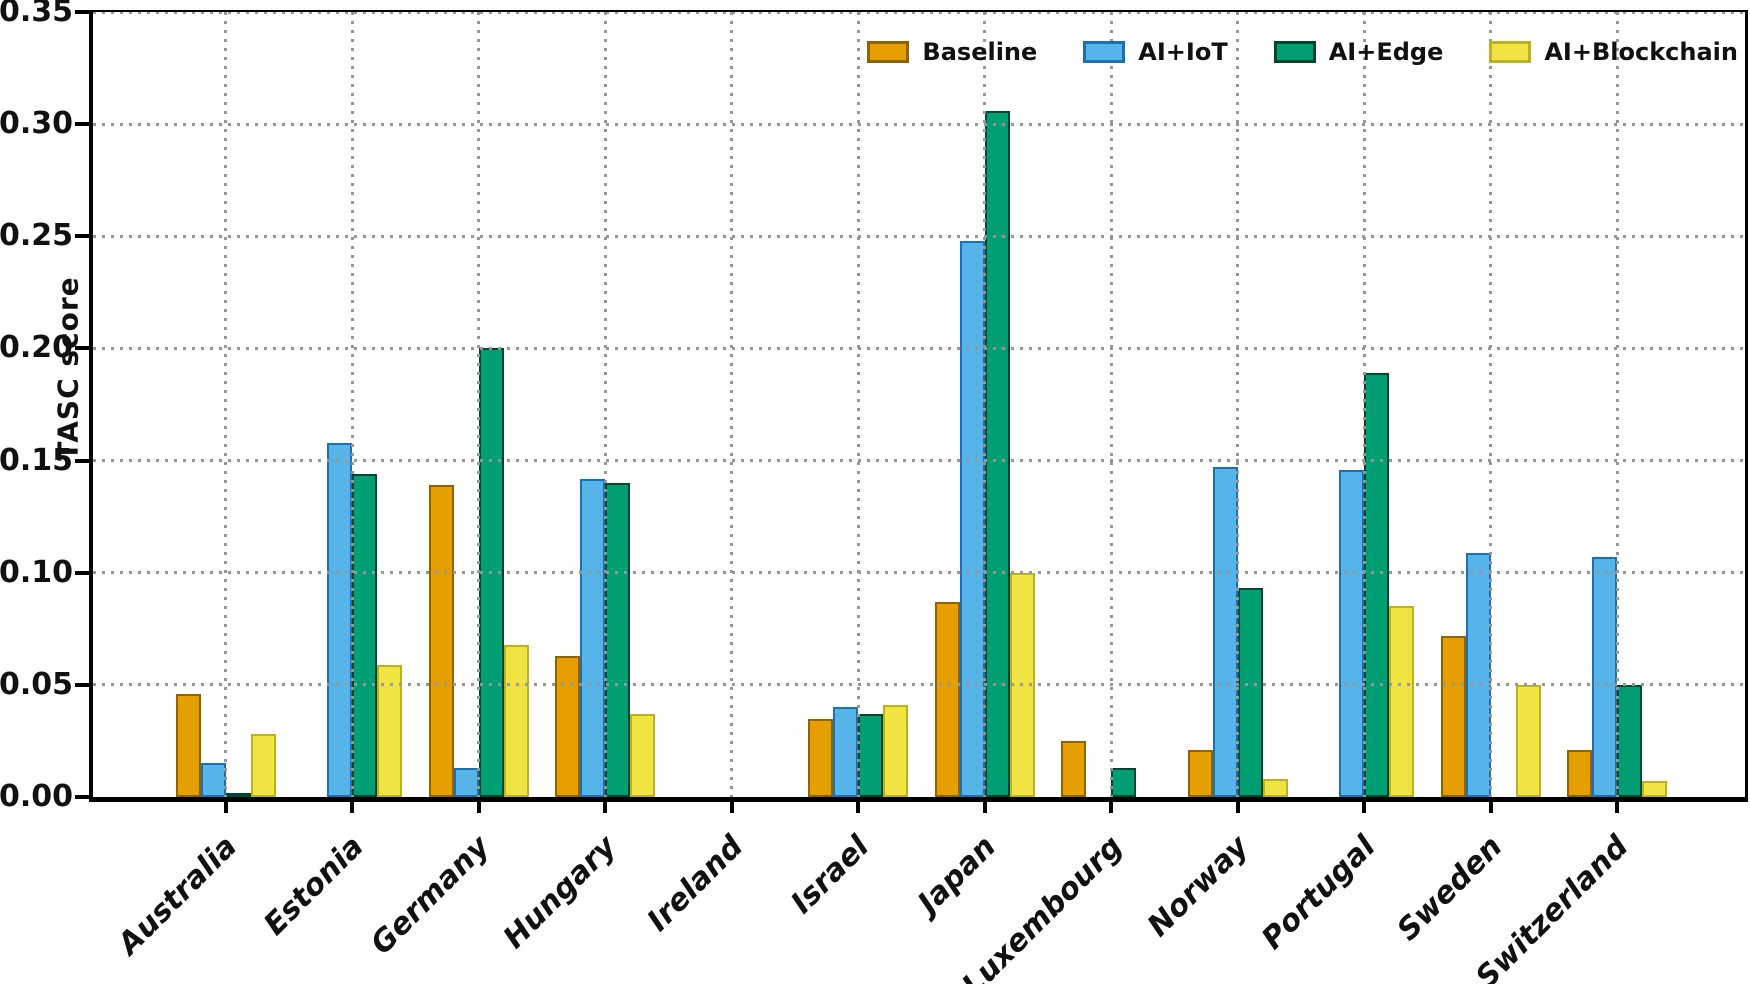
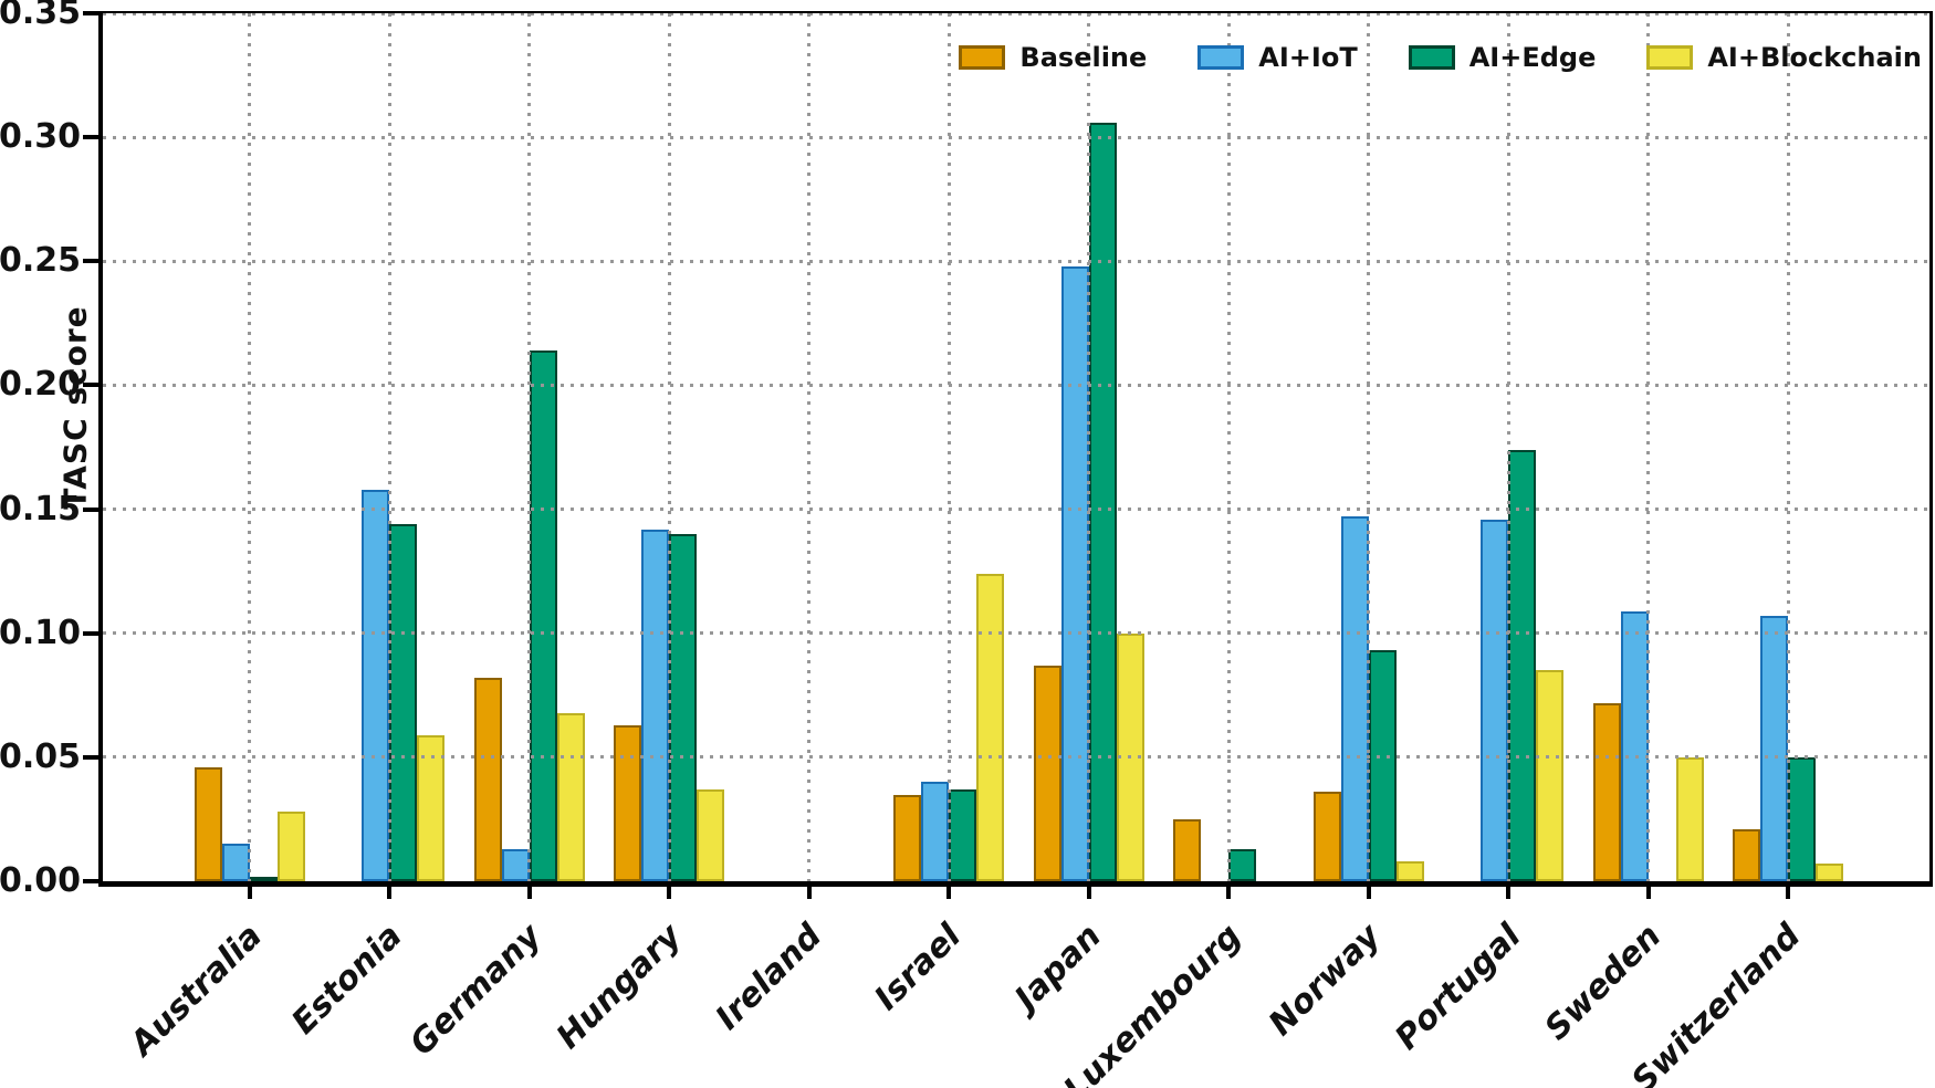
Baseline/Germany: 0.139 -> 0.082
AI+Edge/Germany: 0.200 -> 0.214
AI+Blockchain/Israel: 0.041 -> 0.124
Baseline/Norway: 0.021 -> 0.036
AI+Edge/Portugal: 0.189 -> 0.174
